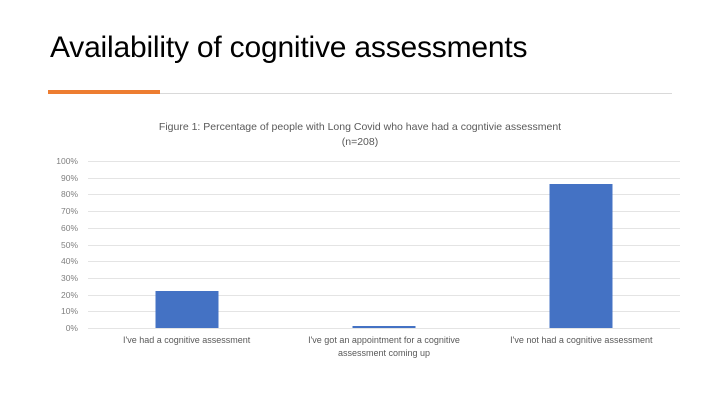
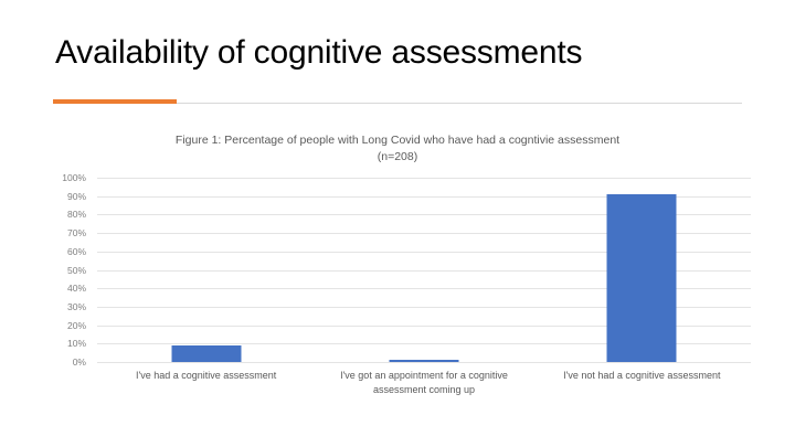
I've had a cognitive assessment: 22% -> 9%
I've not had a cognitive assessment: 86% -> 91%
